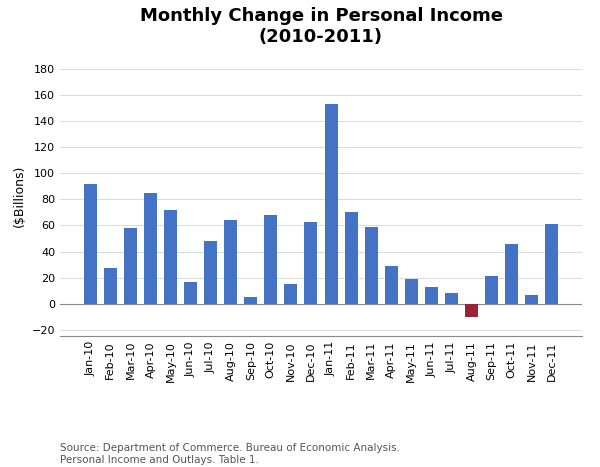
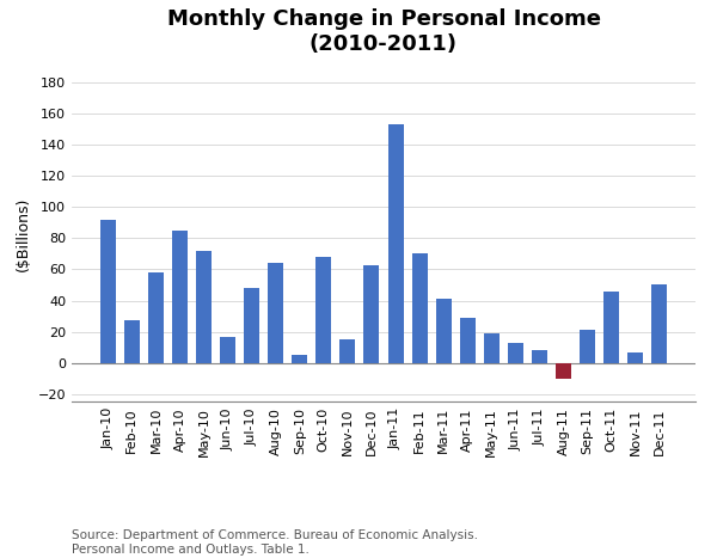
Mar-11: 59 -> 41
Dec-11: 61 -> 50
